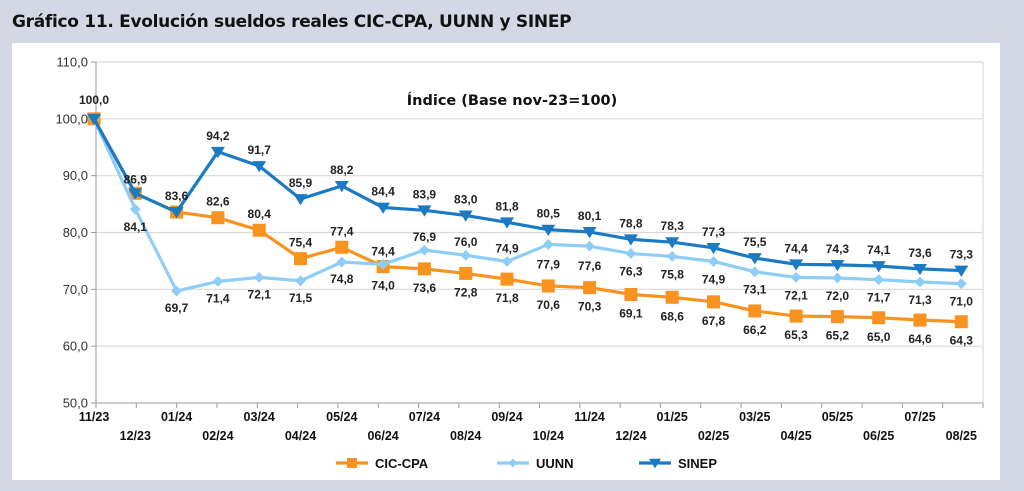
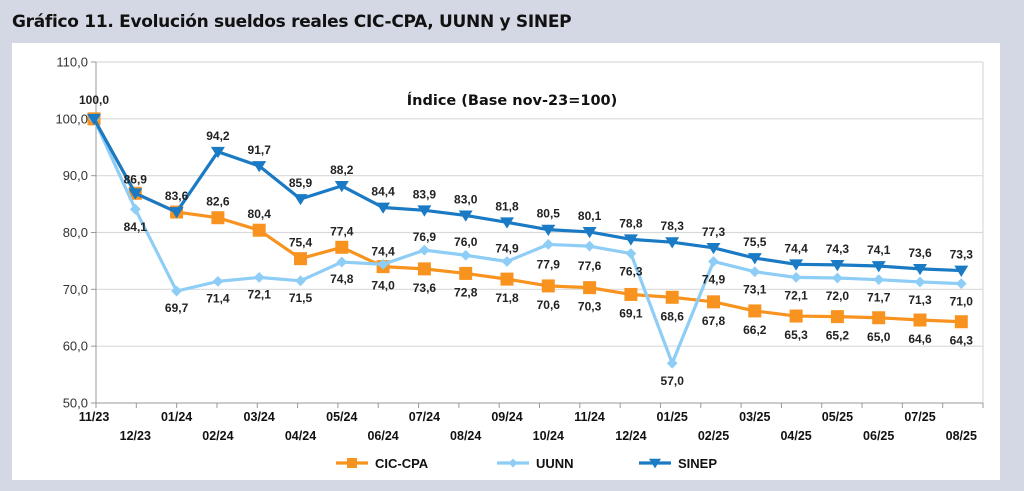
UUNN/01/25: 75,8 -> 57,0
